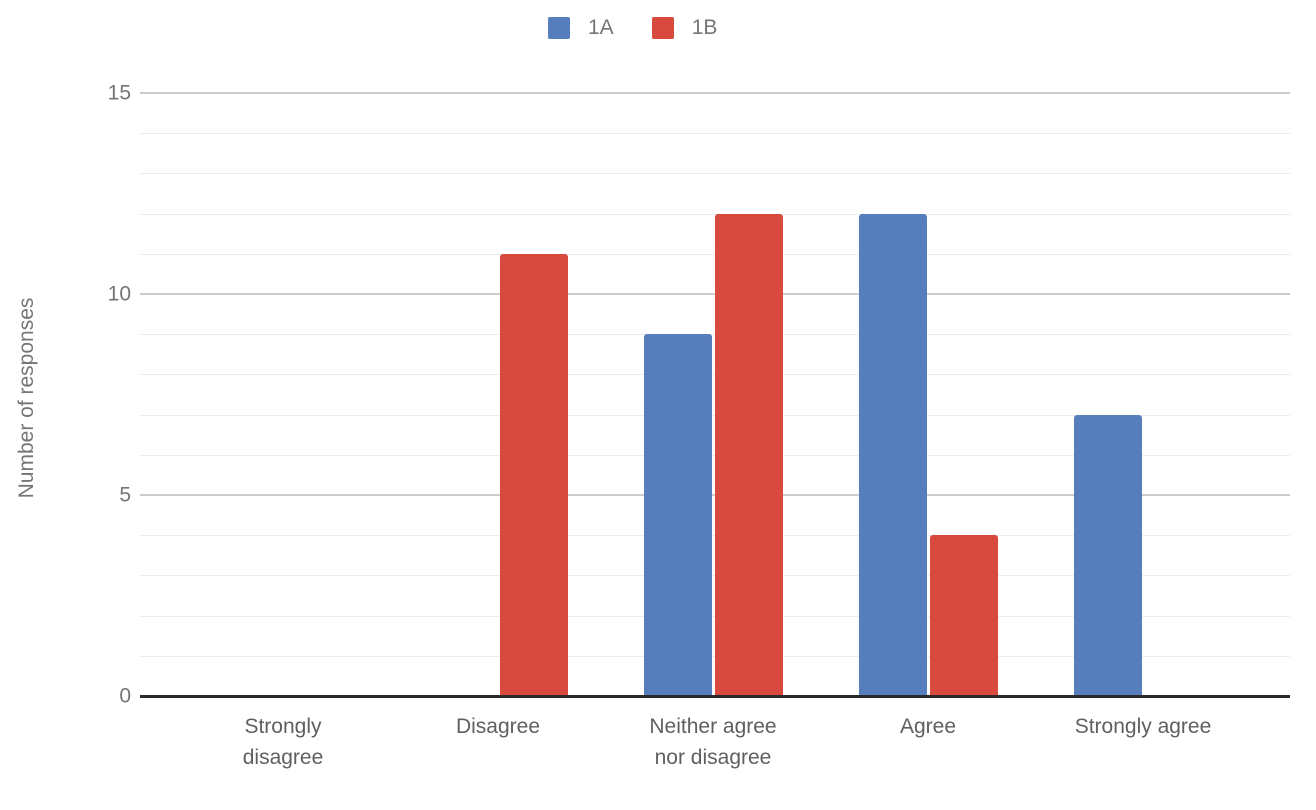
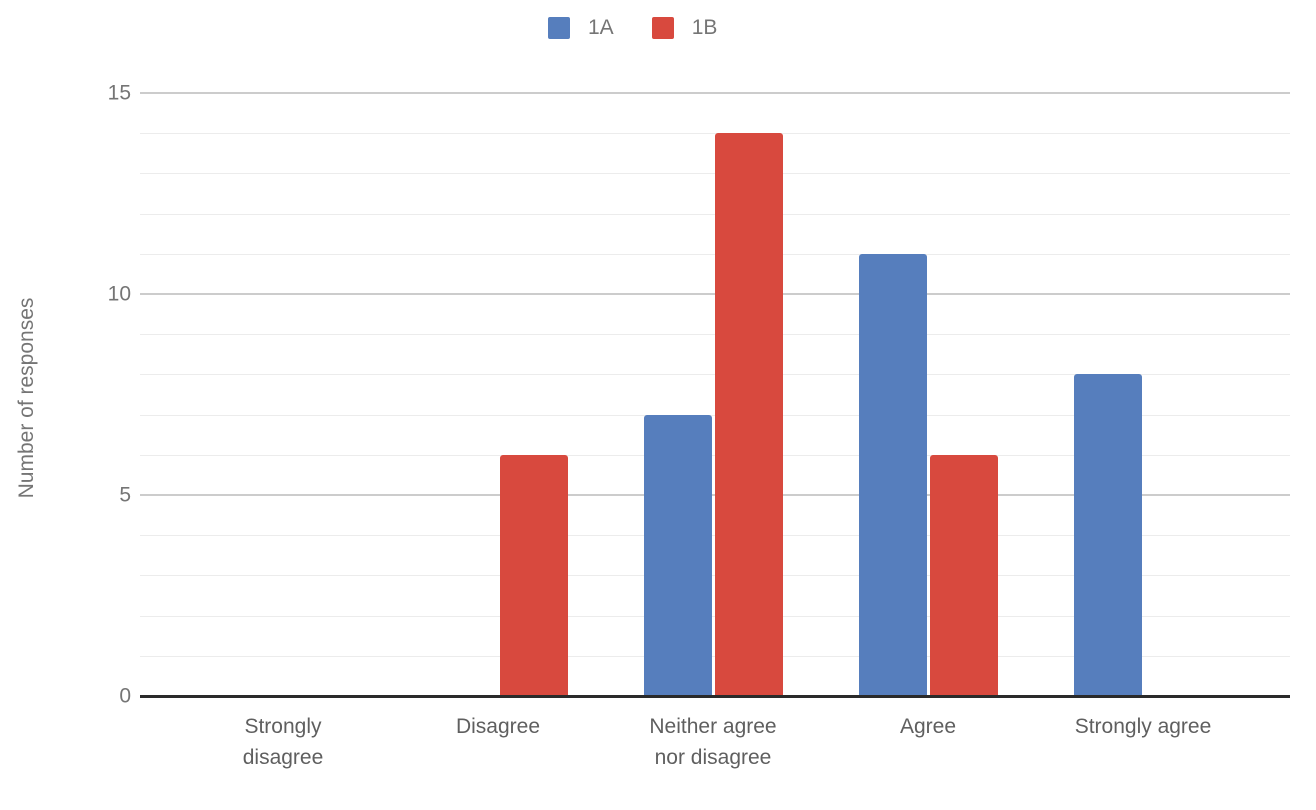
1B/Disagree: 11 -> 6
1A/Neither agree nor disagree: 9 -> 7
1B/Neither agree nor disagree: 12 -> 14
1A/Agree: 12 -> 11
1B/Agree: 4 -> 6
1A/Strongly agree: 7 -> 8
